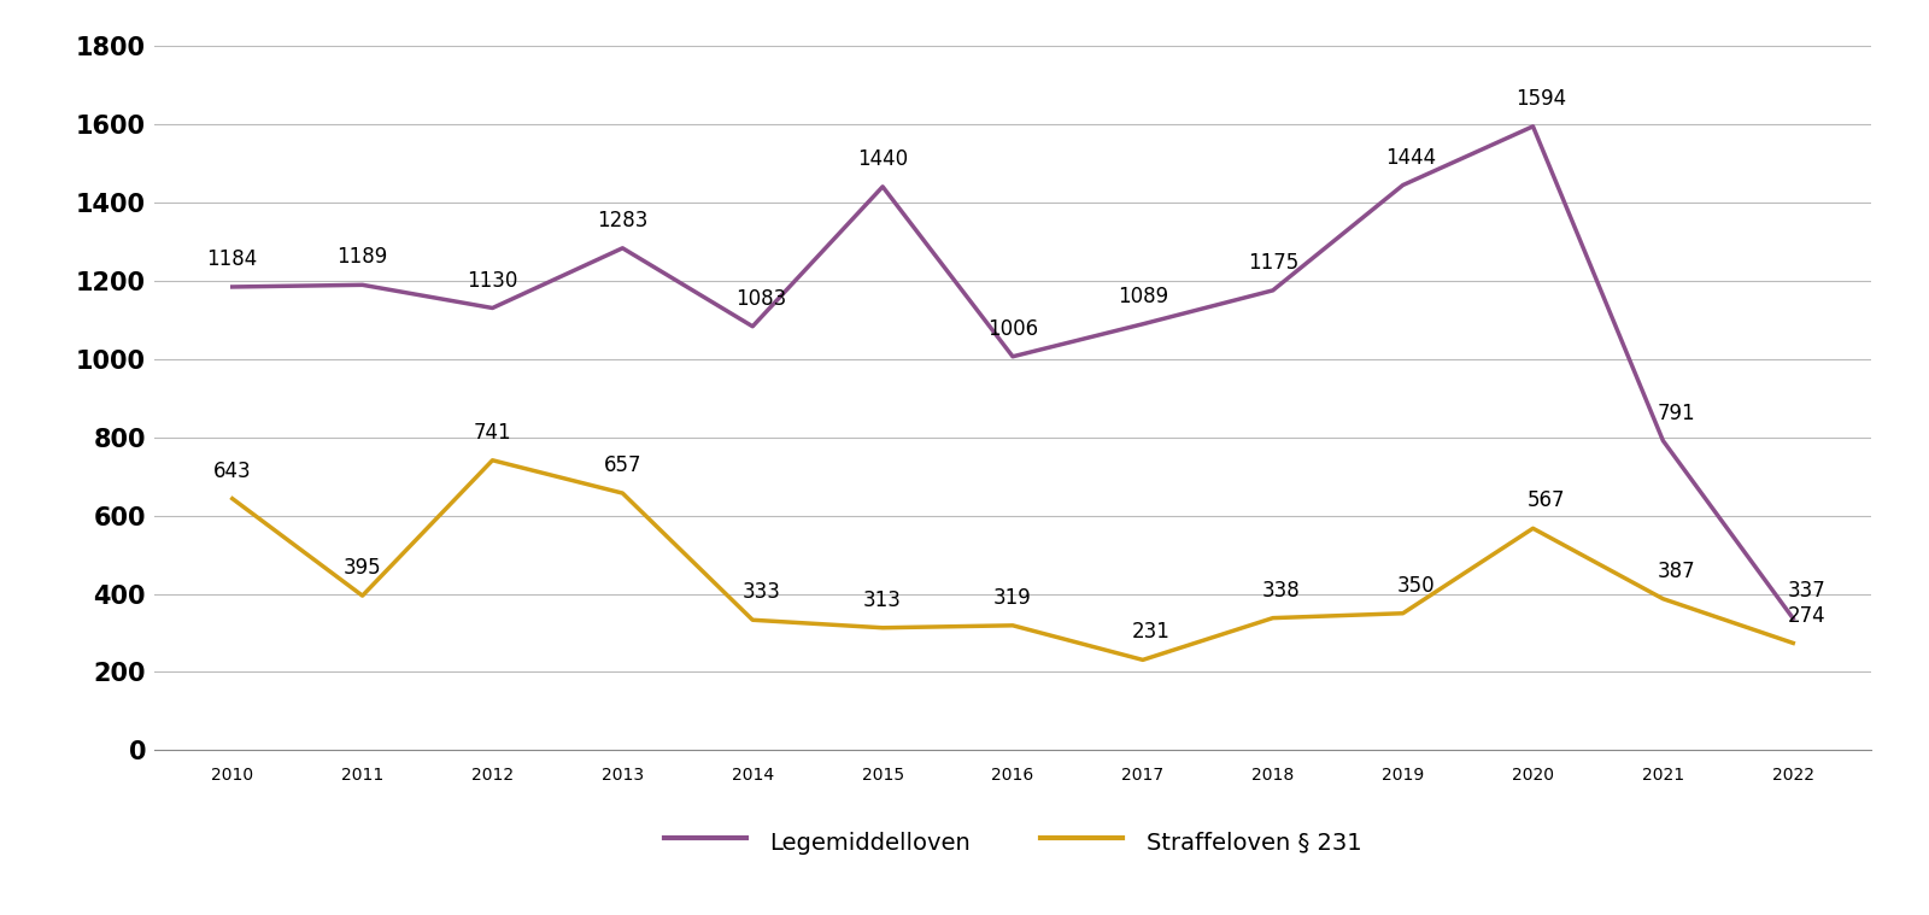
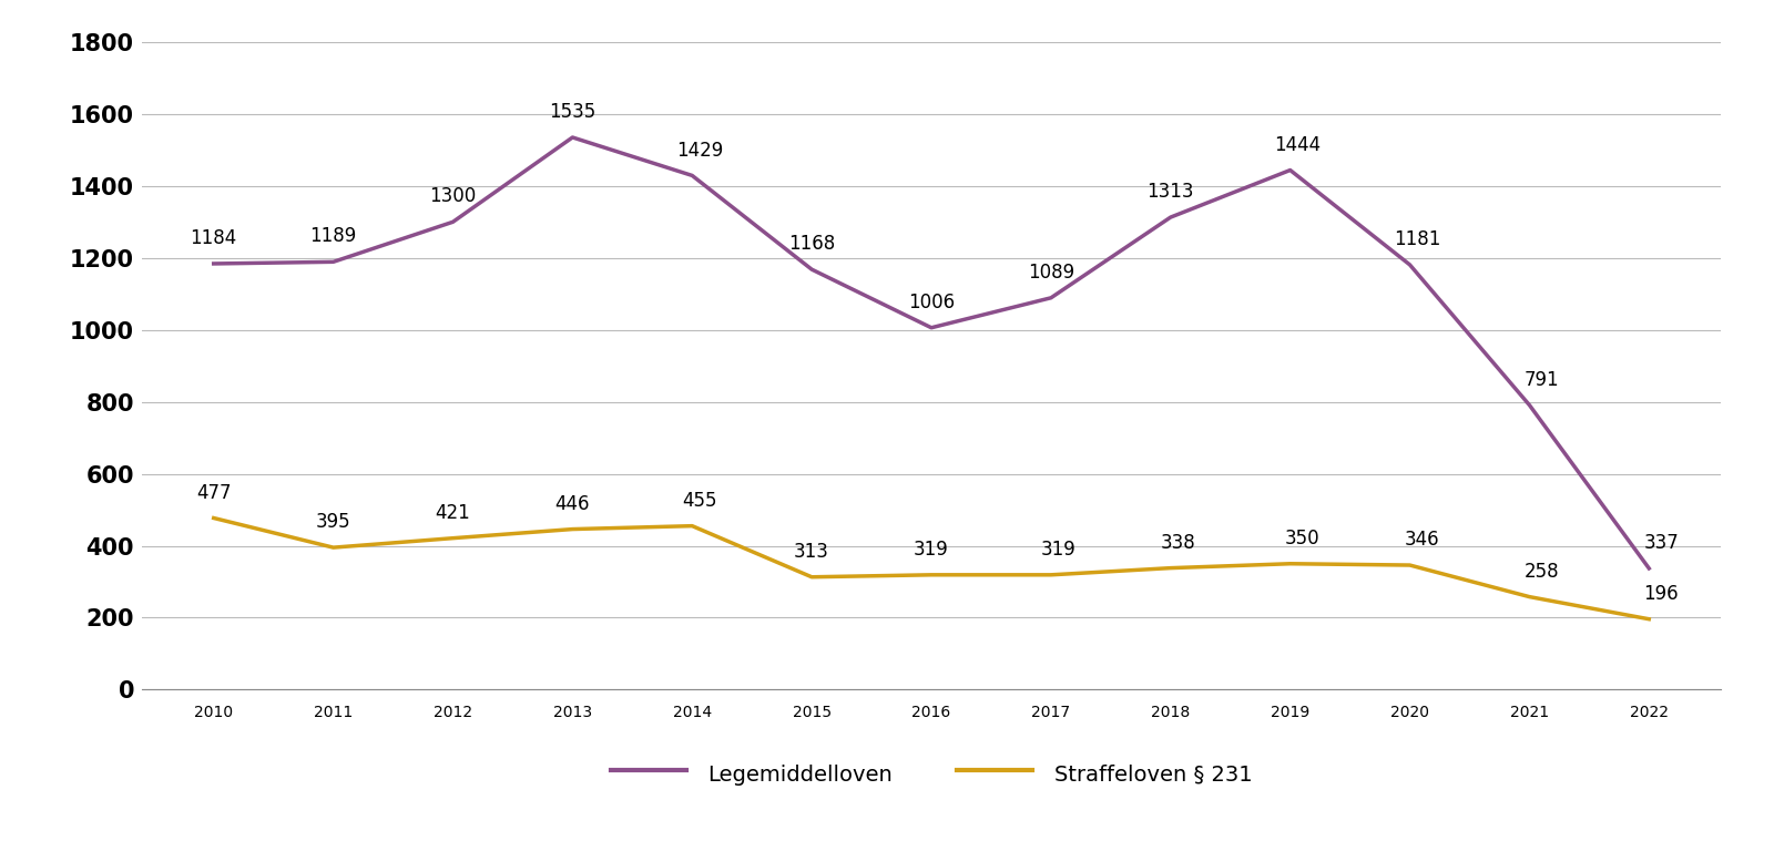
Straffeloven § 231/2010: 643 -> 477
Legemiddelloven/2012: 1130 -> 1300
Straffeloven § 231/2012: 741 -> 421
Legemiddelloven/2013: 1283 -> 1535
Straffeloven § 231/2013: 657 -> 446
Legemiddelloven/2014: 1083 -> 1429
Straffeloven § 231/2014: 333 -> 455
Legemiddelloven/2015: 1440 -> 1168
Straffeloven § 231/2017: 231 -> 319
Legemiddelloven/2018: 1175 -> 1313
Legemiddelloven/2020: 1594 -> 1181
Straffeloven § 231/2020: 567 -> 346
Straffeloven § 231/2021: 387 -> 258
Straffeloven § 231/2022: 274 -> 196
